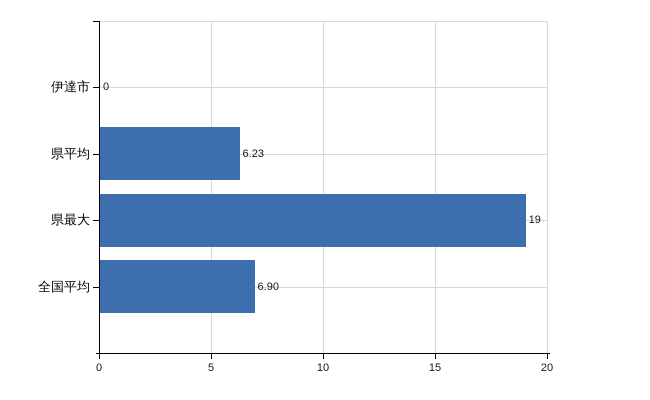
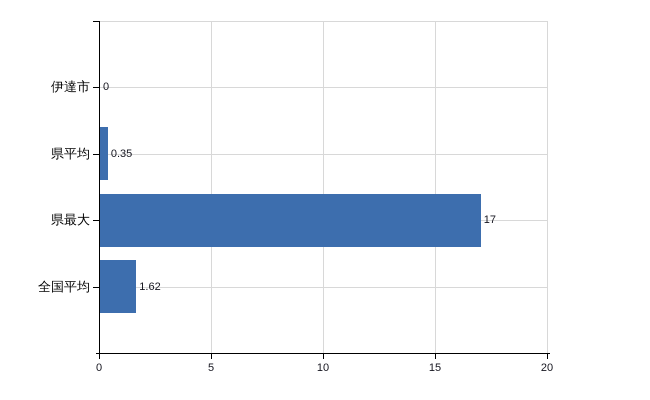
県平均: 6.23 -> 0.35
県最大: 19 -> 17
全国平均: 6.90 -> 1.62
